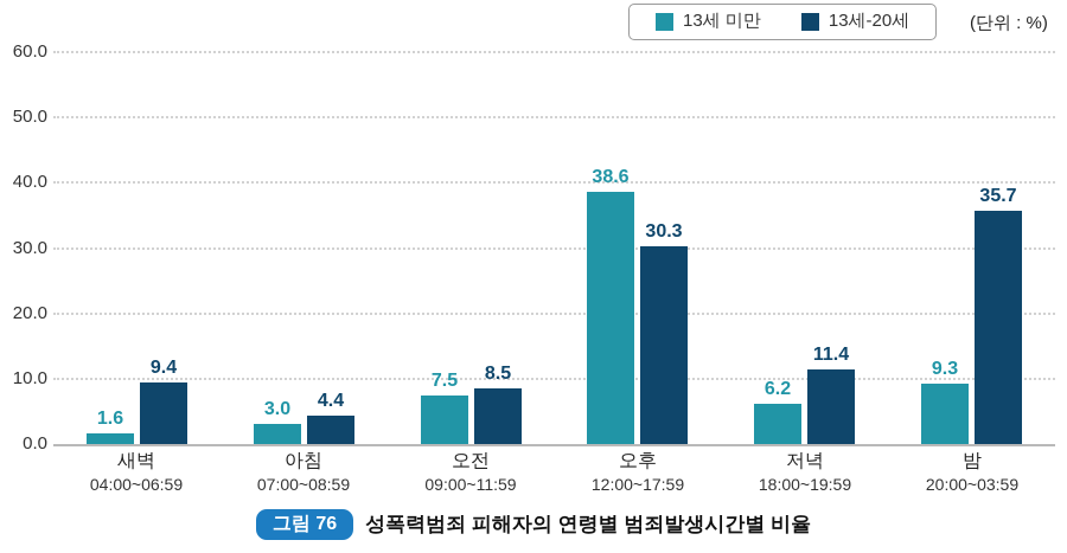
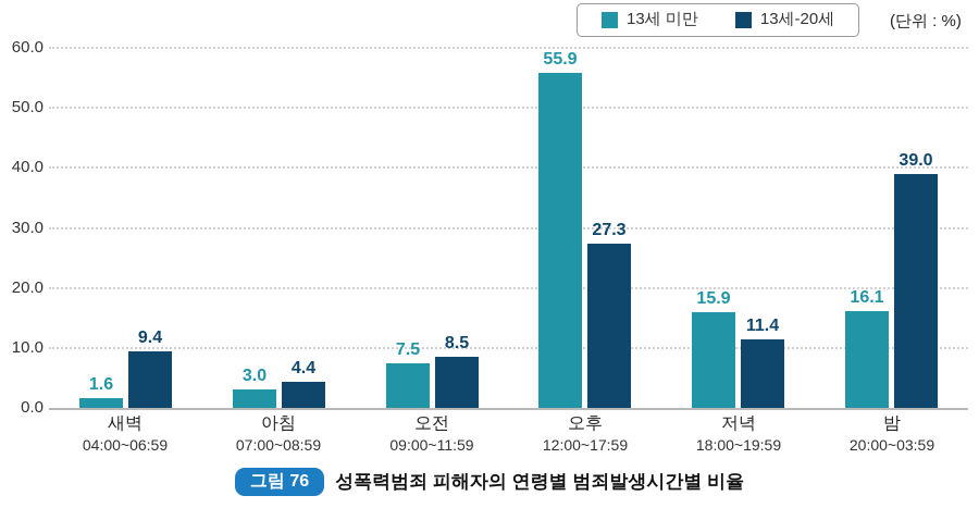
13세 미만/오후: 38.6 -> 55.9
13세-20세/오후: 30.3 -> 27.3
13세 미만/저녁: 6.2 -> 15.9
13세 미만/밤: 9.3 -> 16.1
13세-20세/밤: 35.7 -> 39.0
